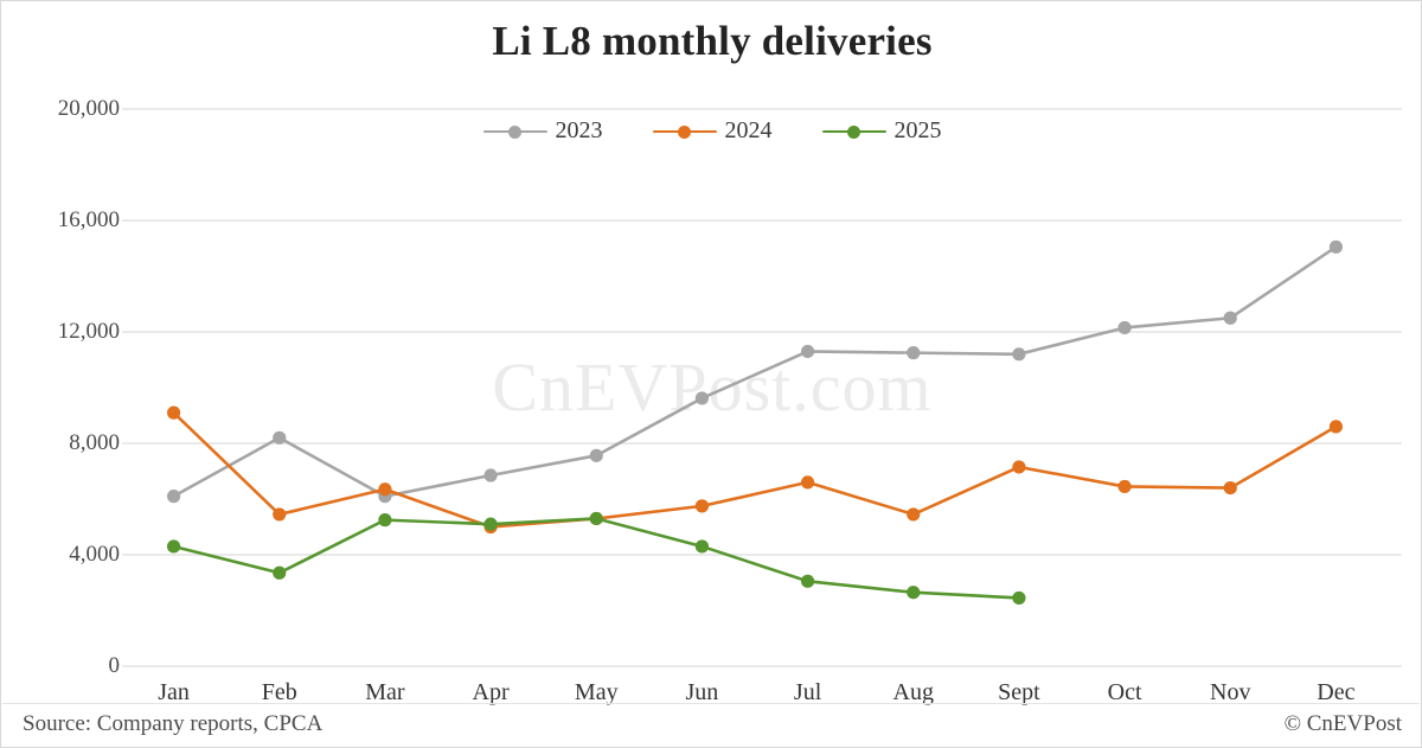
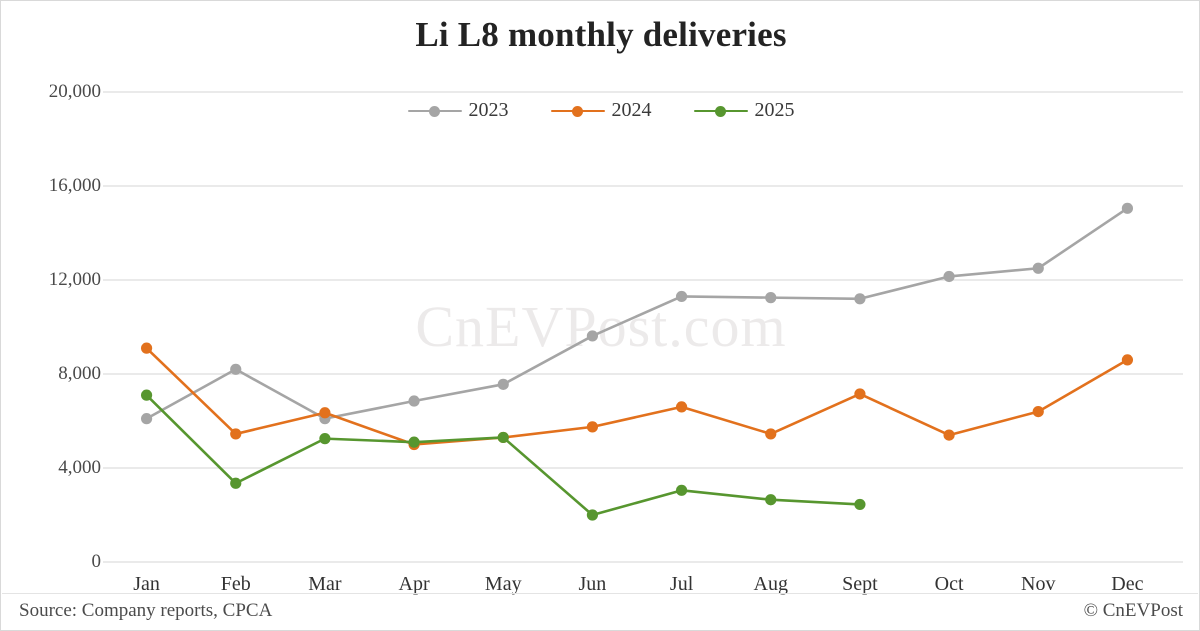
2025/Jan: 4300 -> 7100
2025/Jun: 4300 -> 2000
2024/Oct: 6400 -> 5400
